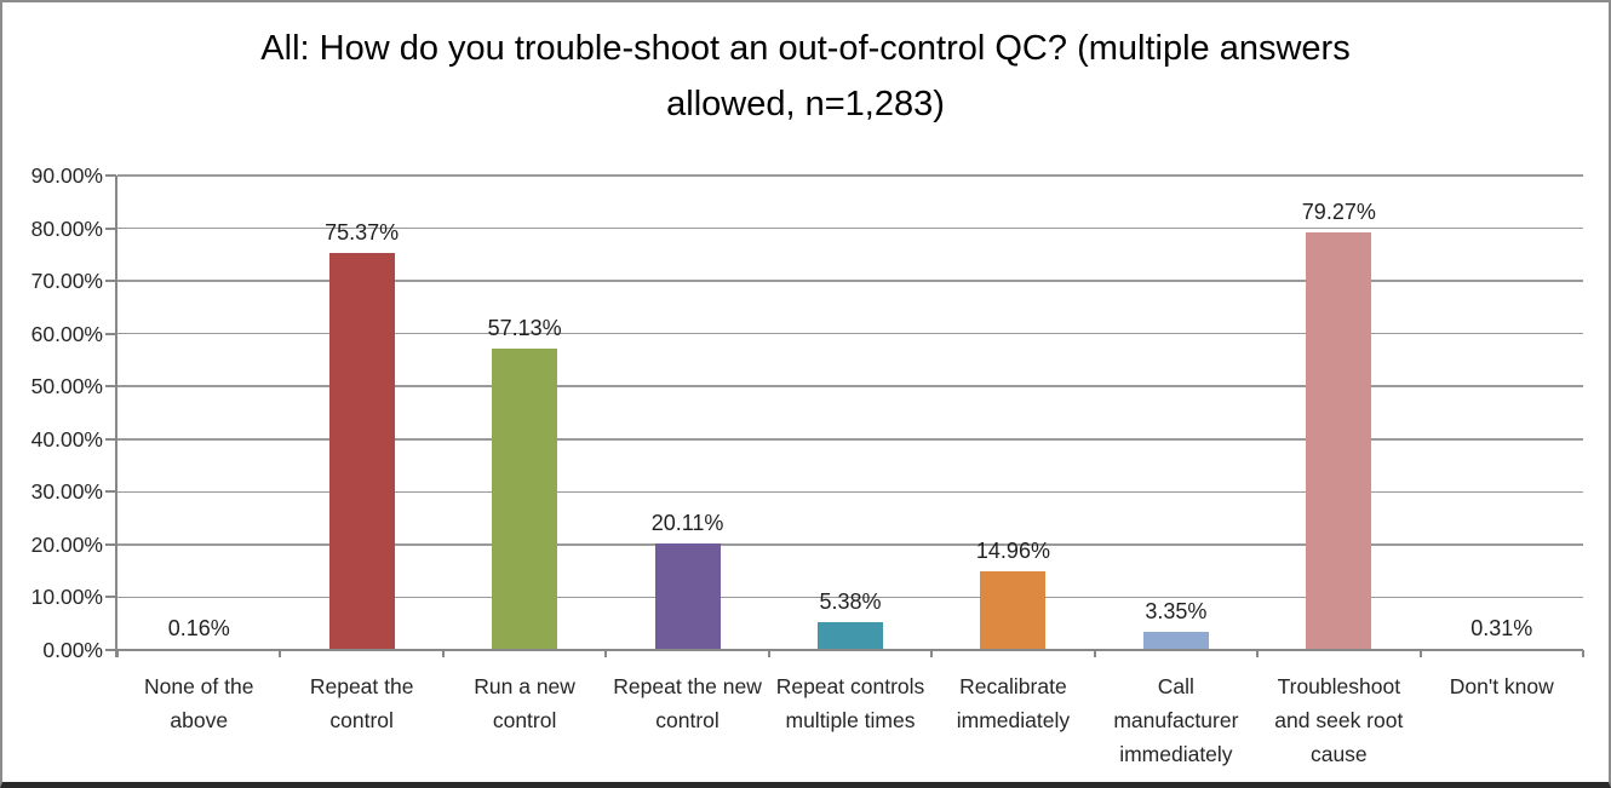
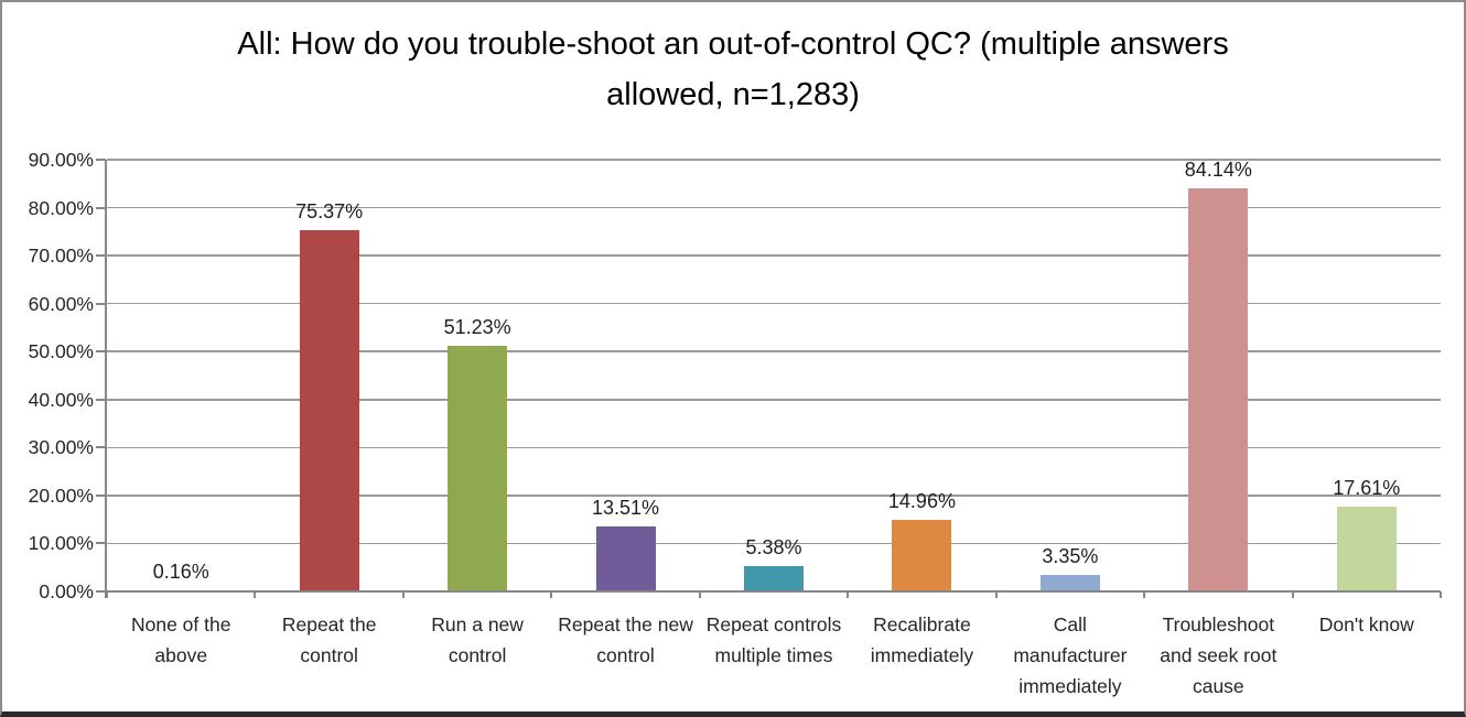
Run a new control: 57.13% -> 51.23%
Repeat the new control: 20.11% -> 13.51%
Troubleshoot and seek root cause: 79.27% -> 84.14%
Don't know: 0.31% -> 17.61%
